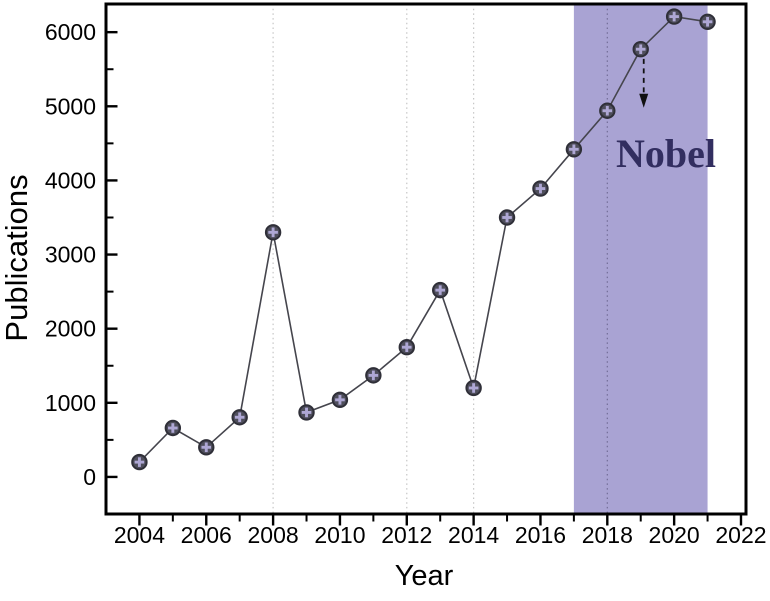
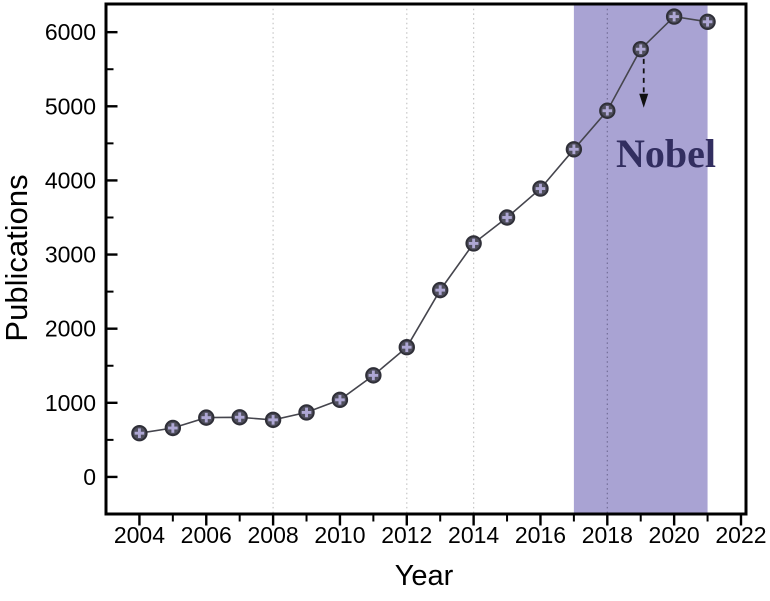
2004: 200 -> 600
2006: 400 -> 800
2008: 3300 -> 800
2014: 1200 -> 3200
